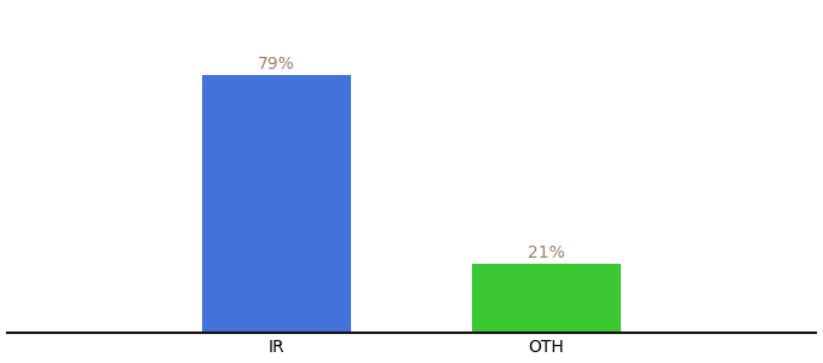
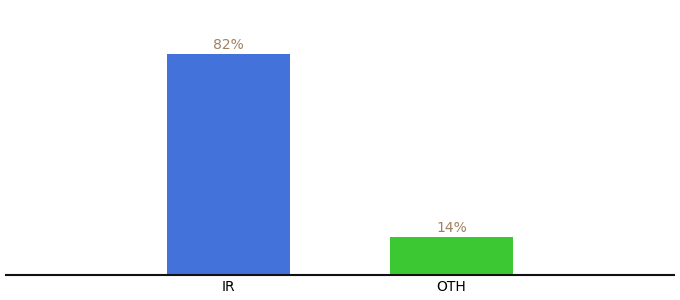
IR: 79% -> 82%
OTH: 21% -> 14%
